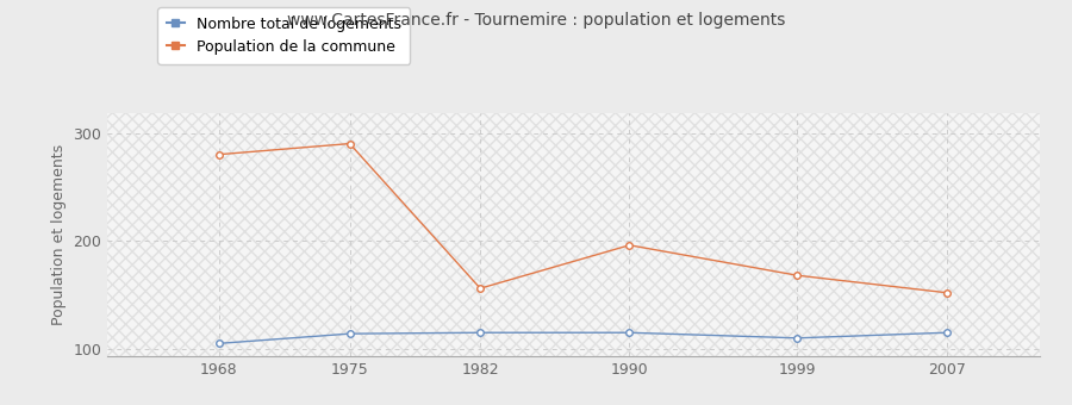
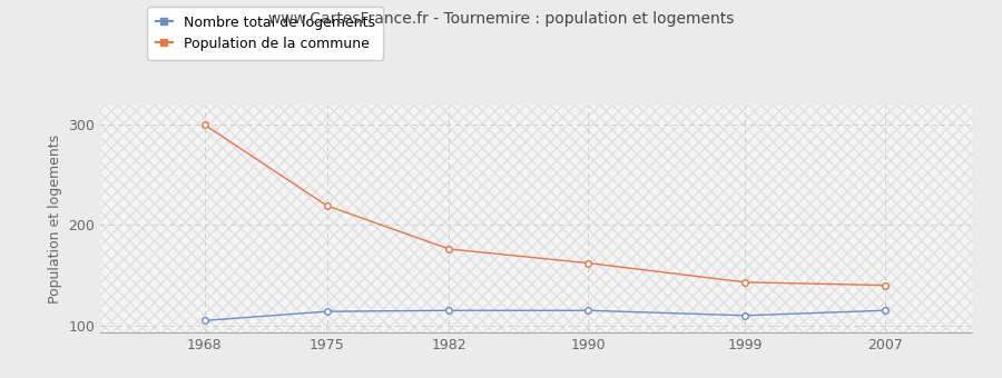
Population de la commune/1968: 280 -> 299
Population de la commune/1975: 290 -> 219
Population de la commune/1982: 156 -> 176
Population de la commune/1990: 196 -> 162
Population de la commune/1999: 168 -> 143
Population de la commune/2007: 152 -> 140
